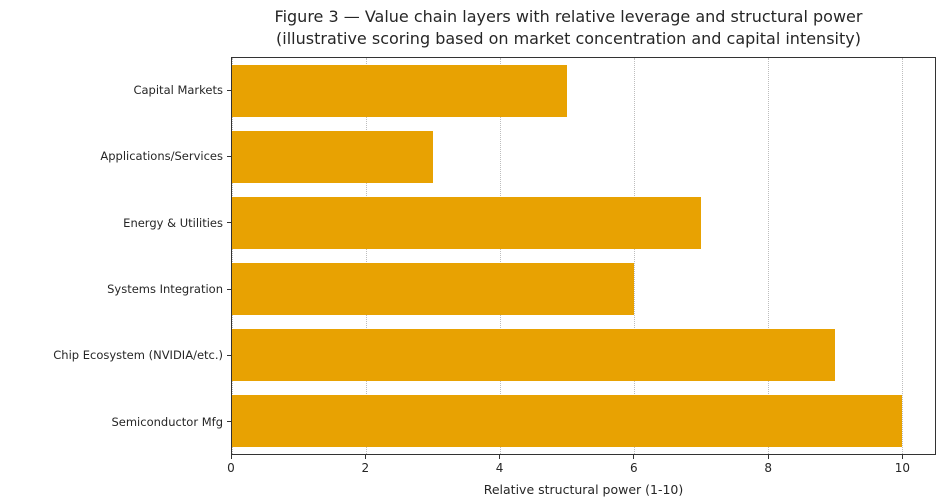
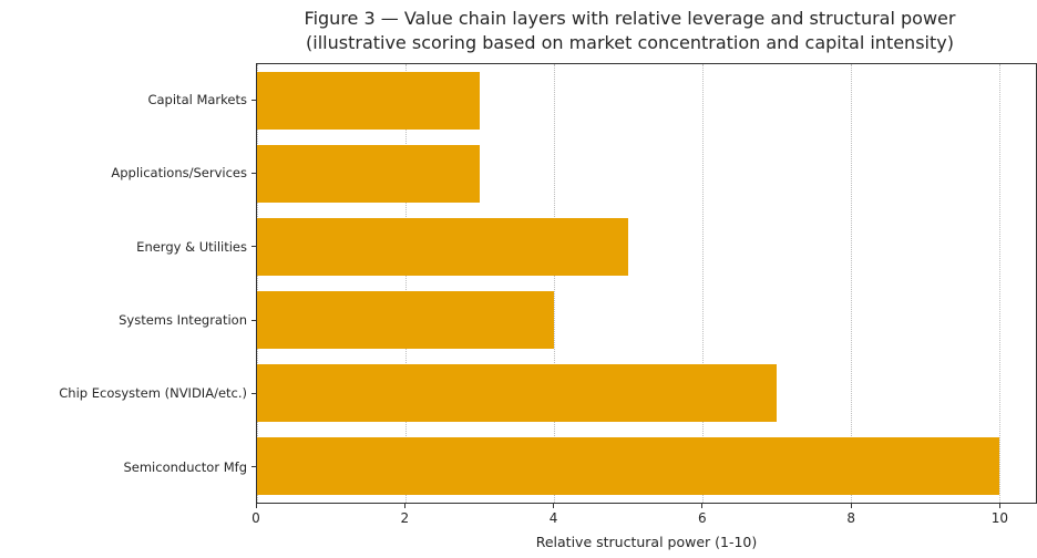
Capital Markets: 5 -> 3
Energy & Utilities: 7 -> 5
Systems Integration: 6 -> 4
Chip Ecosystem (NVIDIA/etc.): 9 -> 7
